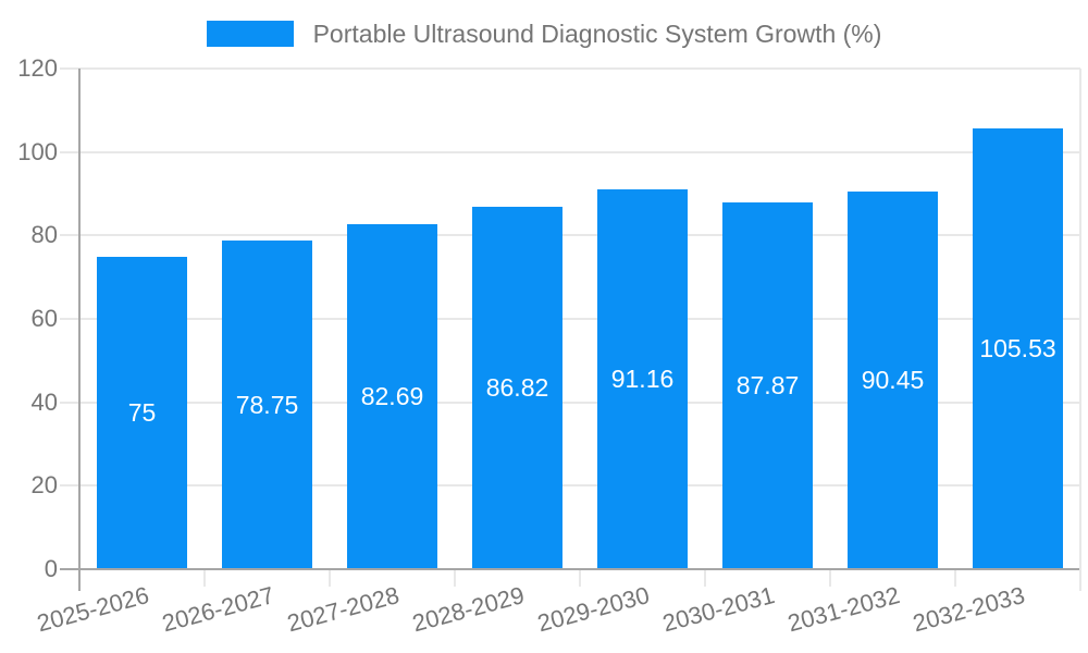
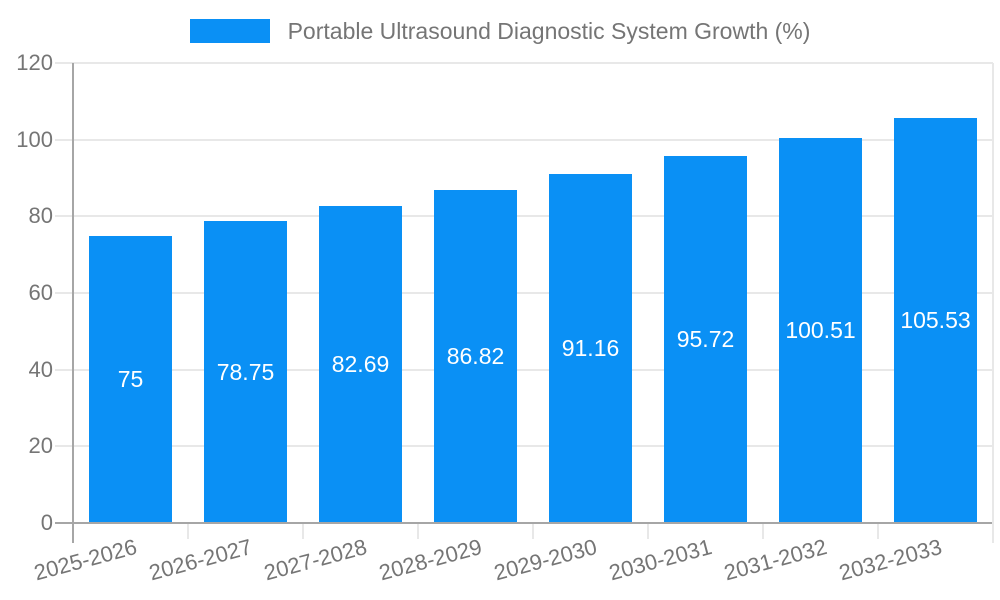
2030-2031: 87.87 -> 95.72
2031-2032: 90.45 -> 100.51
